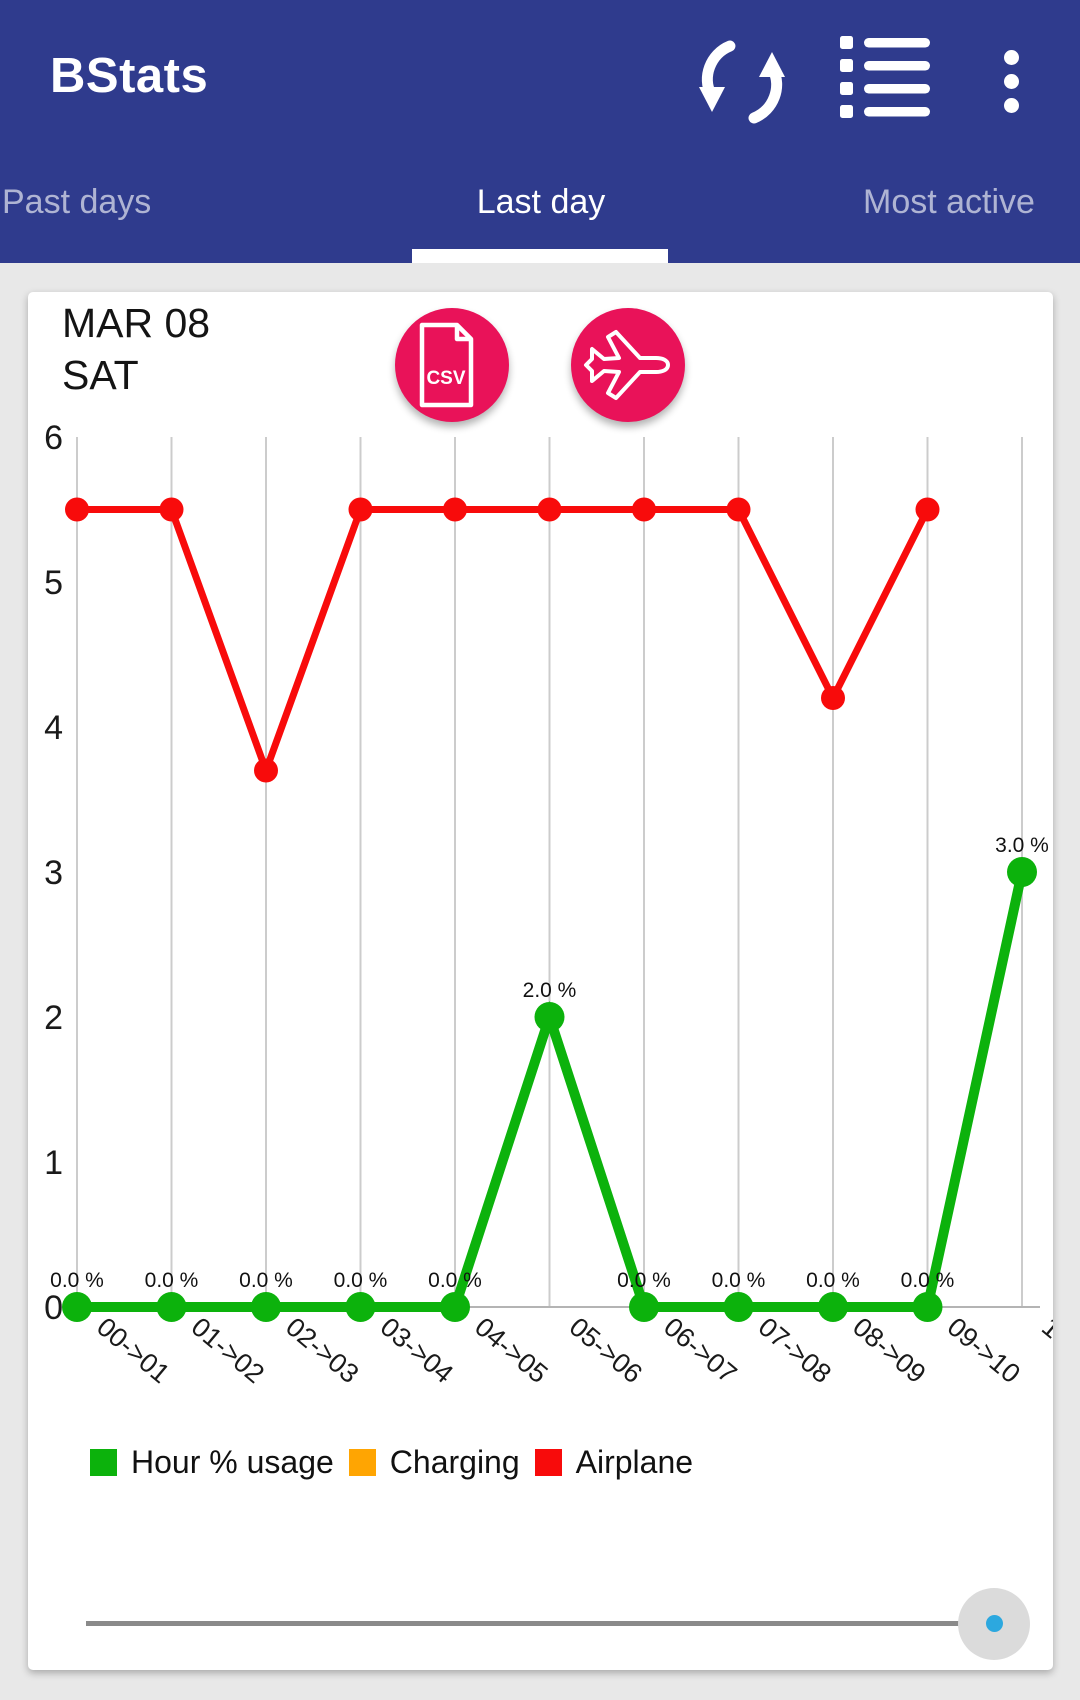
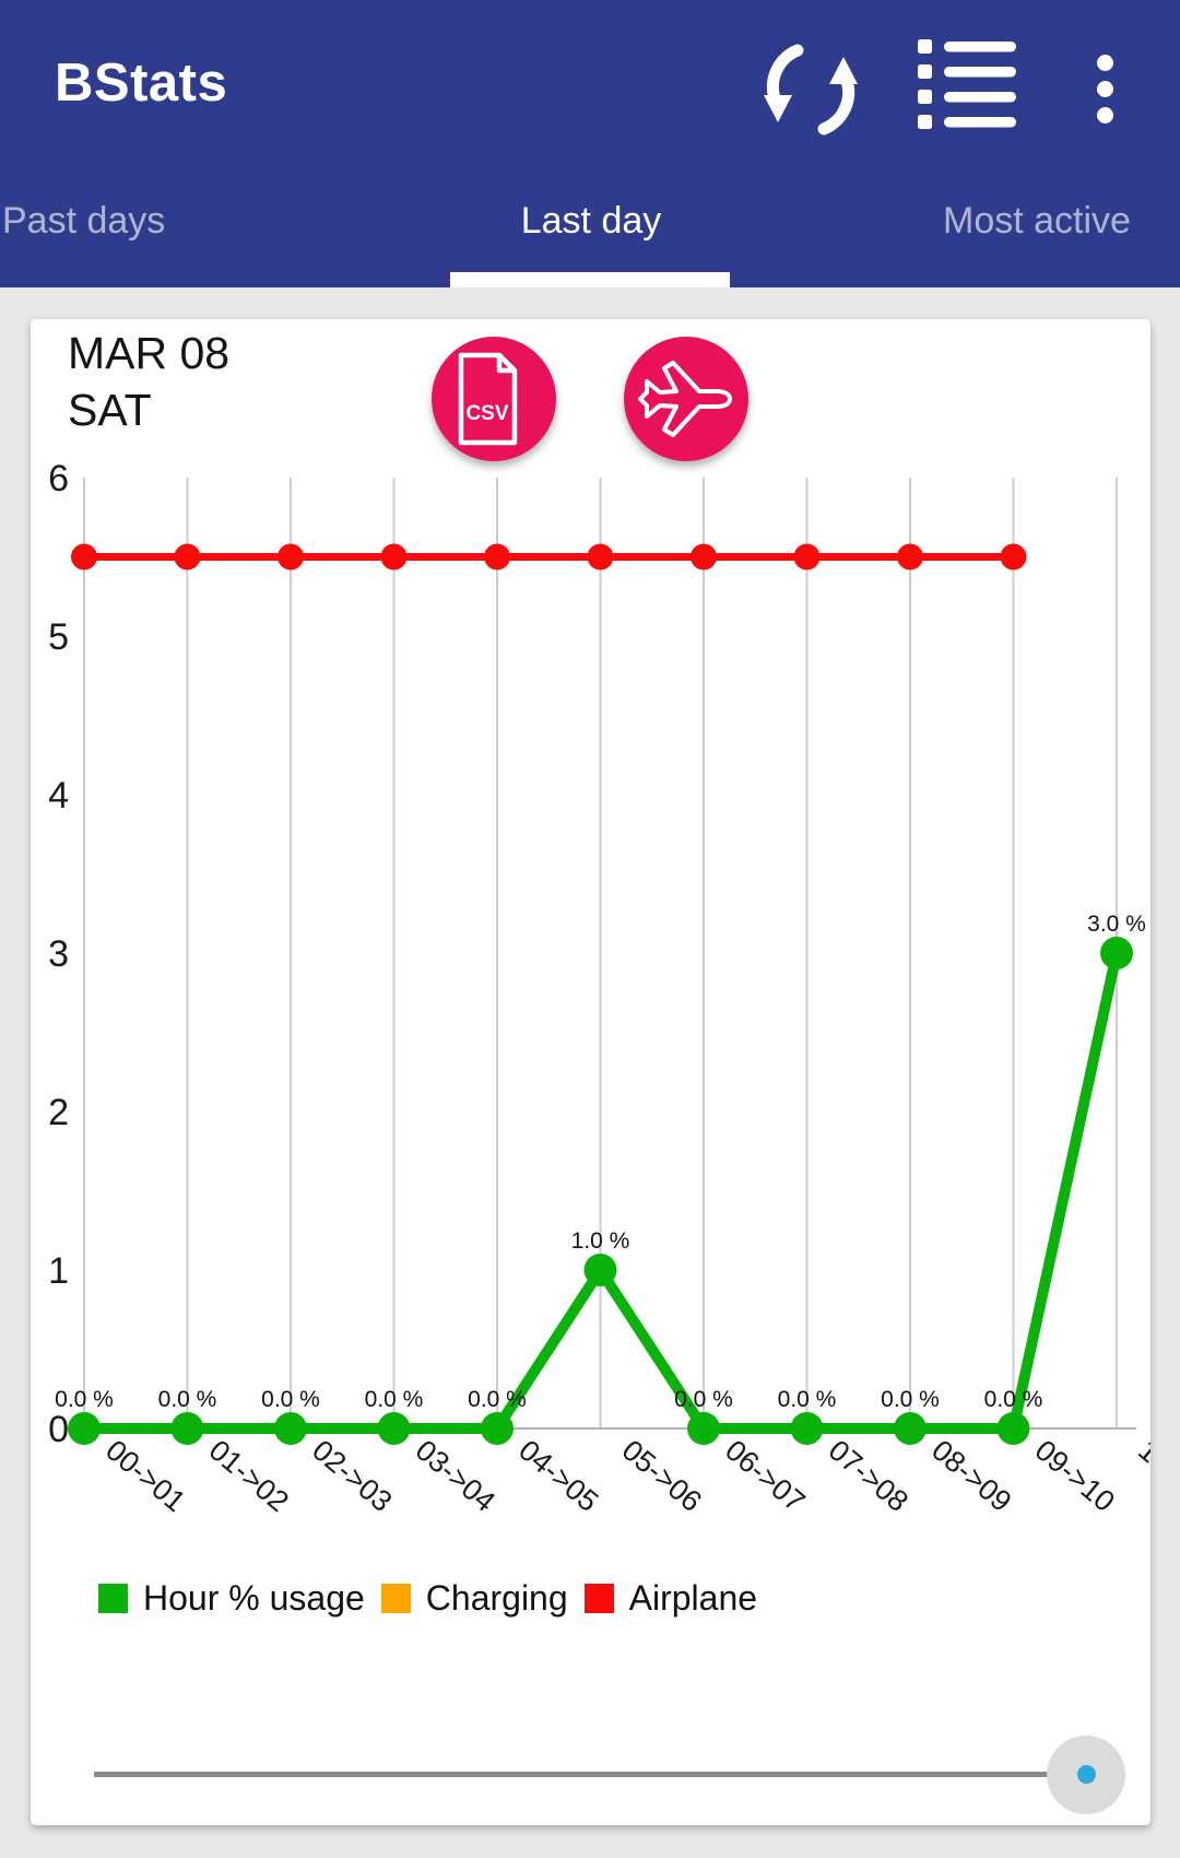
Airplane/02->03: 3.7 -> 5.5
Hour % usage/05->06: 2.0 -> 1.0
Airplane/08->09: 4.2 -> 5.5
